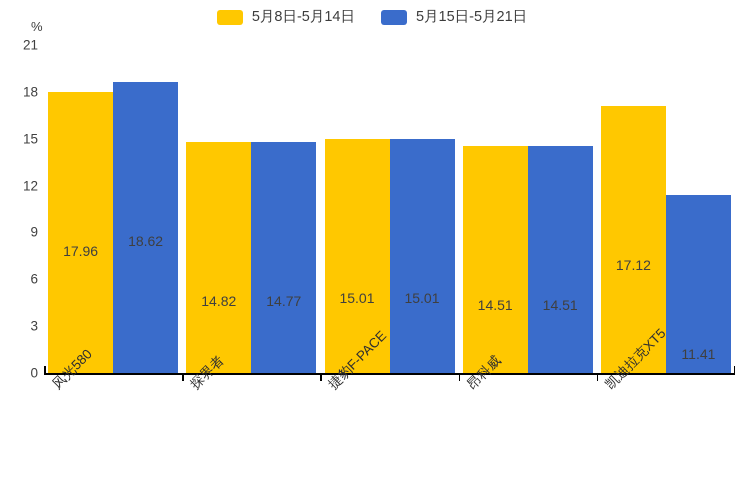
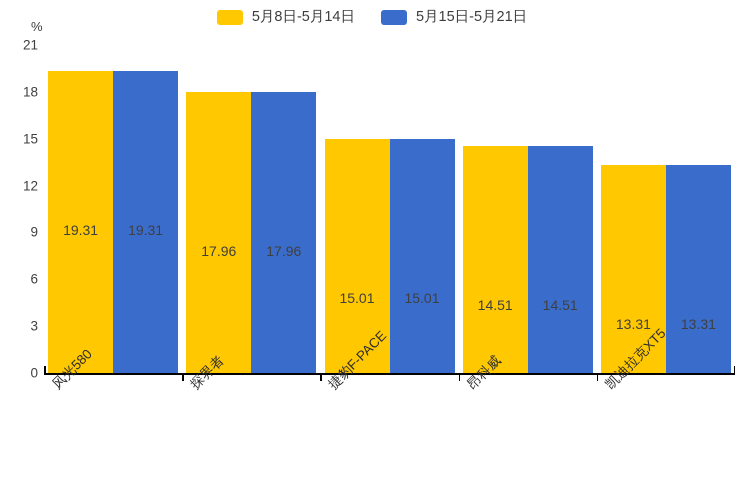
5月8日-5月14日/风光580: 17.96 -> 19.31
5月15日-5月21日/风光580: 18.62 -> 19.31
5月8日-5月14日/探界者: 14.82 -> 17.96
5月15日-5月21日/探界者: 14.77 -> 17.96
5月8日-5月14日/凯迪拉克XT5: 17.12 -> 13.31
5月15日-5月21日/凯迪拉克XT5: 11.41 -> 13.31
